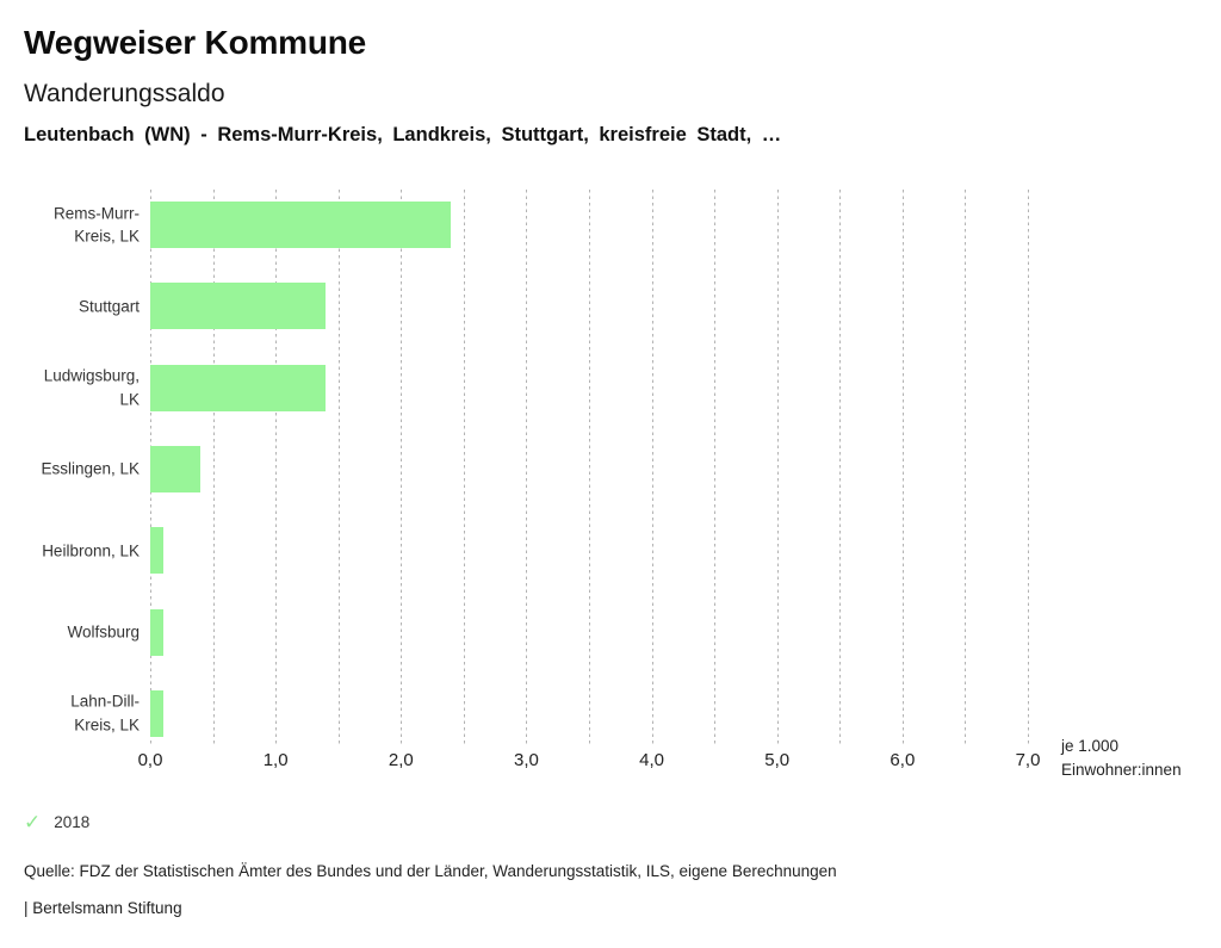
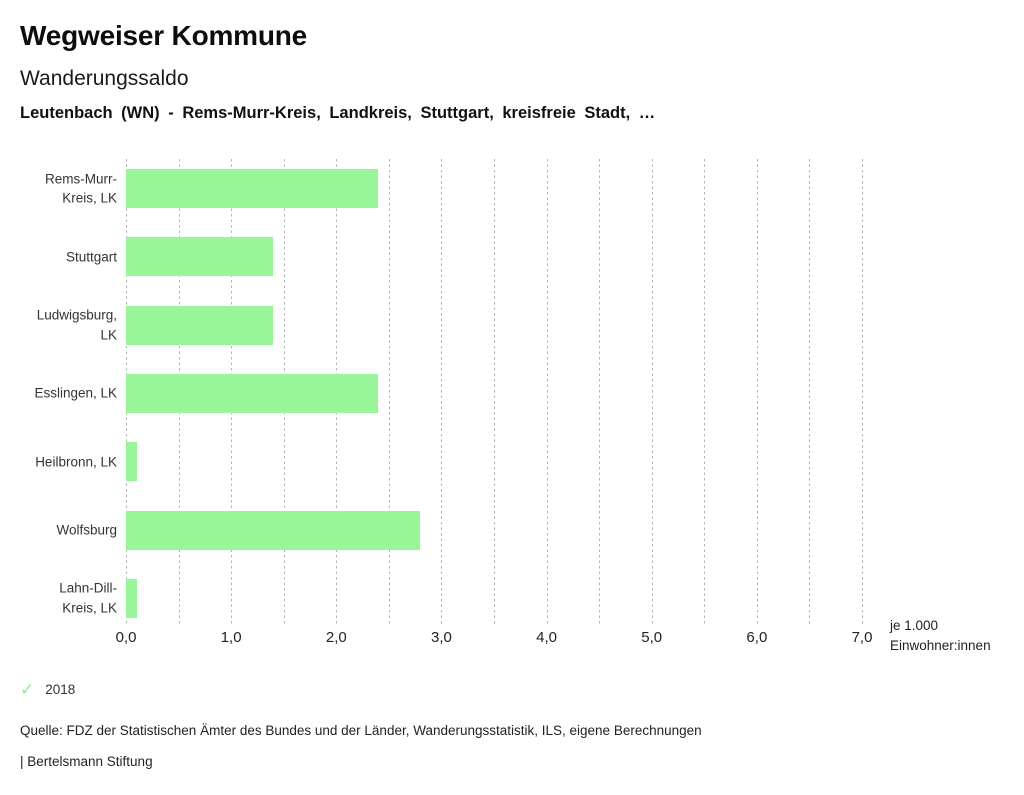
Esslingen, LK: 0,4 -> 2,4
Wolfsburg: 0,1 -> 2,8
